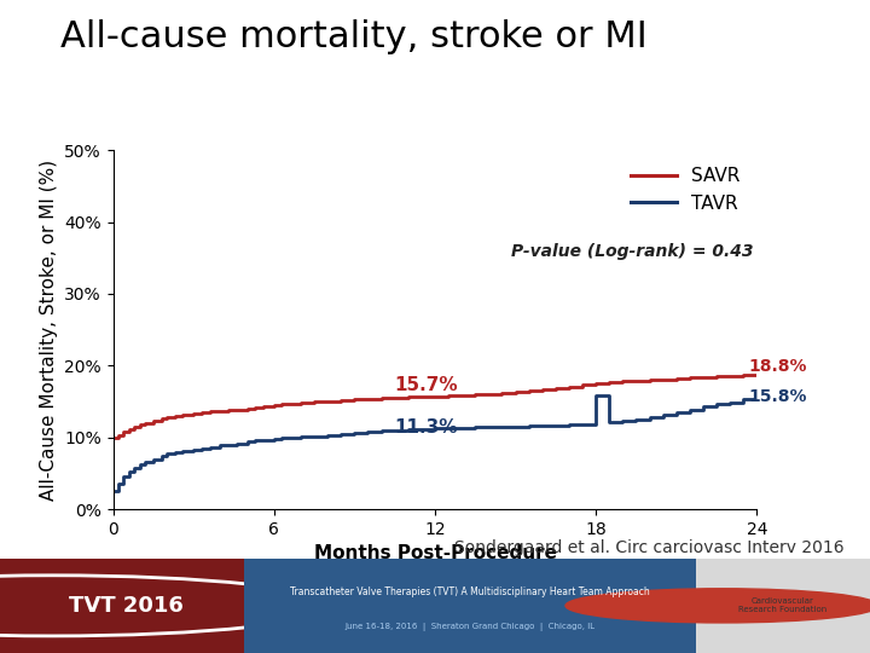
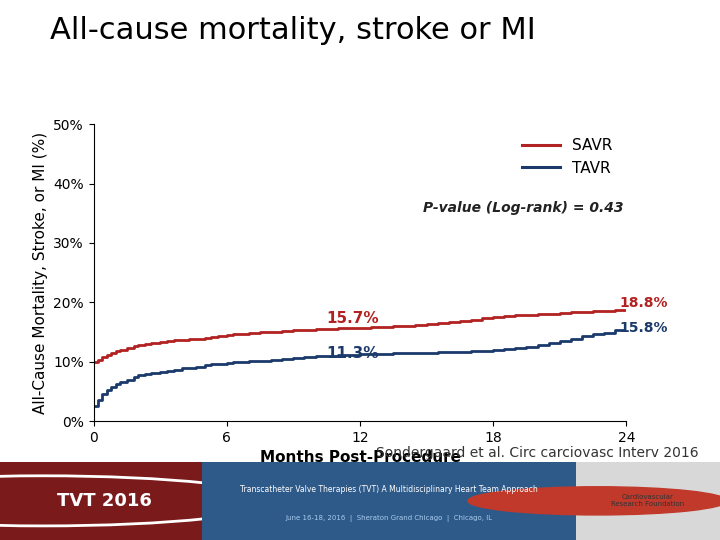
TAVR/18: 15.8% -> 12.0%
